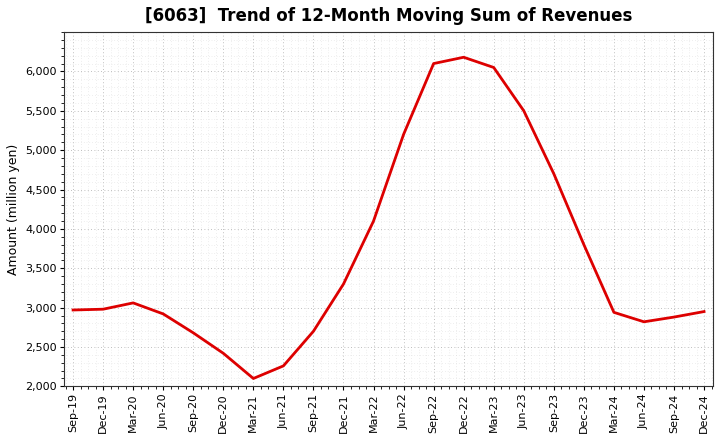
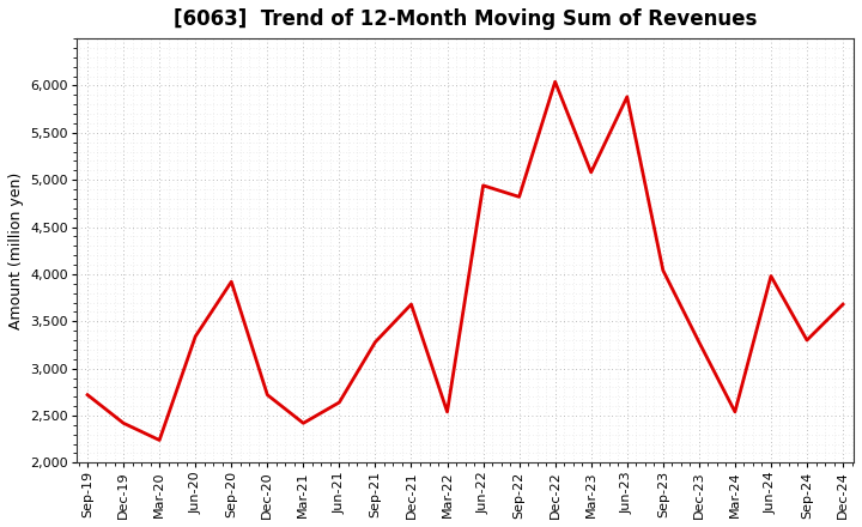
Sep-19: 2,970 -> 2,720
Dec-19: 2,980 -> 2,420
Mar-20: 3,060 -> 2,240
Jun-20: 2,920 -> 3,340
Sep-20: 2,680 -> 3,920
Dec-20: 2,420 -> 2,720
Mar-21: 2,100 -> 2,420
Jun-21: 2,260 -> 2,640
Sep-21: 2,700 -> 3,280
Dec-21: 3,300 -> 3,680
Mar-22: 4,100 -> 2,540
Jun-22: 5,200 -> 4,940
Sep-22: 6,100 -> 4,820
Dec-22: 6,180 -> 6,040
Mar-23: 6,050 -> 5,080
Jun-23: 5,500 -> 5,880
Sep-23: 4,700 -> 4,040
Dec-23: 3,800 -> 3,280
Mar-24: 2,940 -> 2,540
Jun-24: 2,820 -> 3,980
Sep-24: 2,880 -> 3,300
Dec-24: 2,950 -> 3,680
